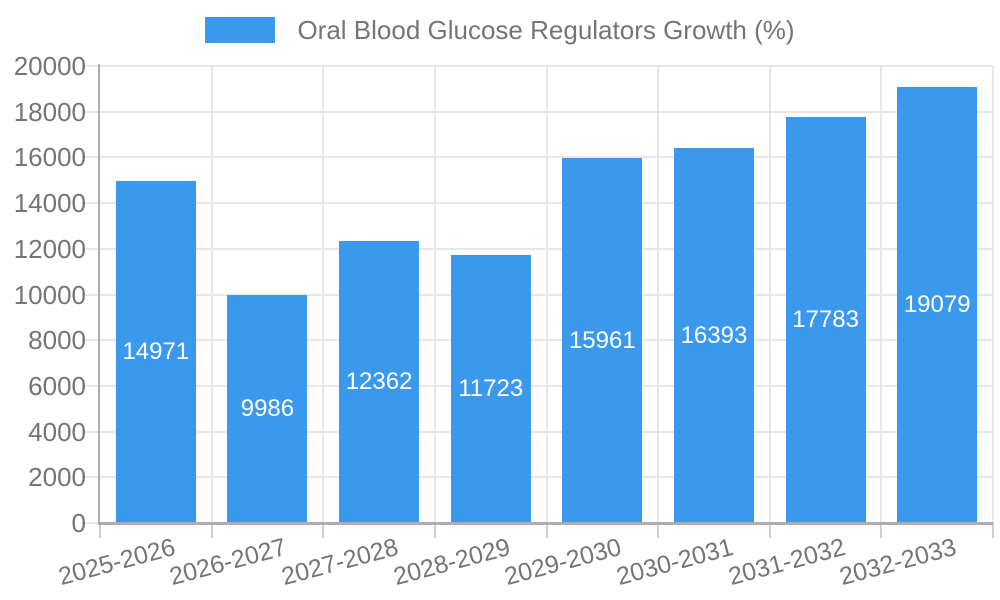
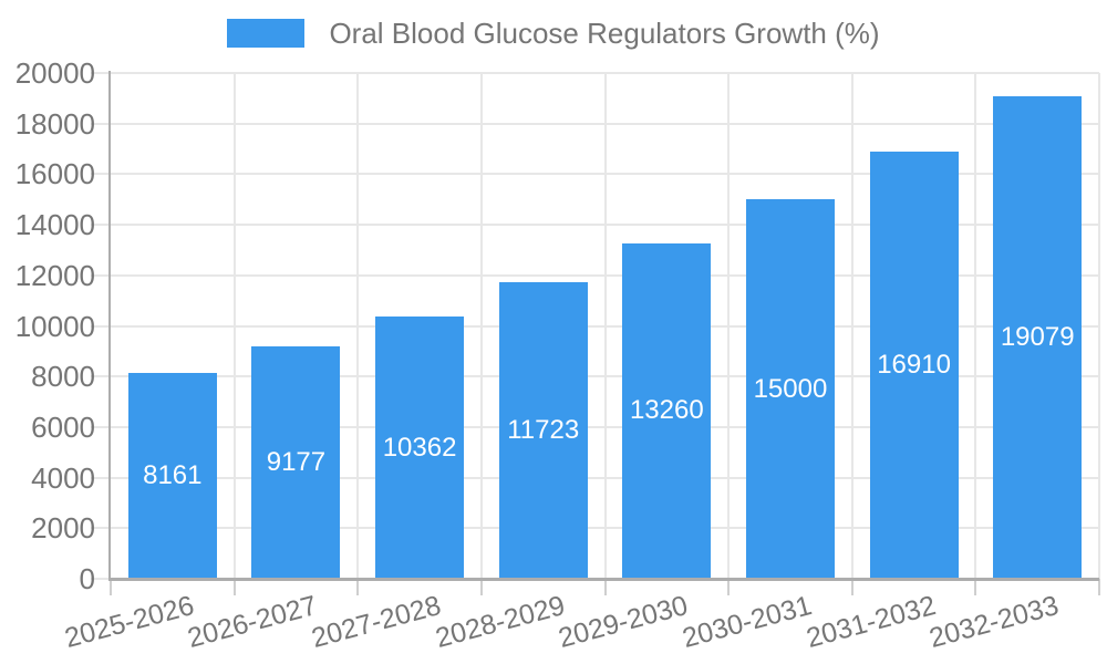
2025-2026: 14971 -> 8161
2026-2027: 9986 -> 9177
2027-2028: 12362 -> 10362
2029-2030: 15961 -> 13260
2030-2031: 16393 -> 15000
2031-2032: 17783 -> 16910
